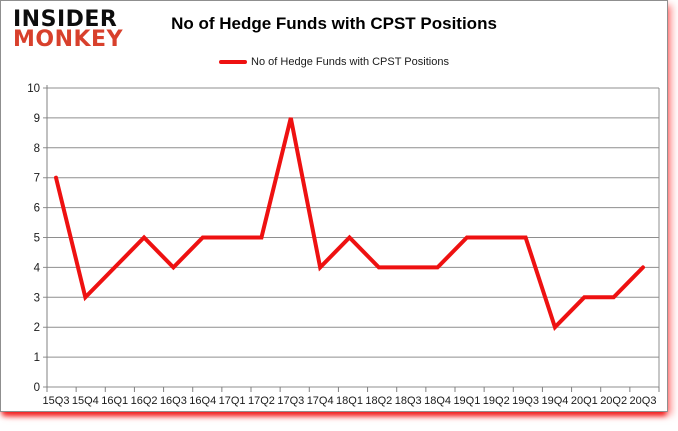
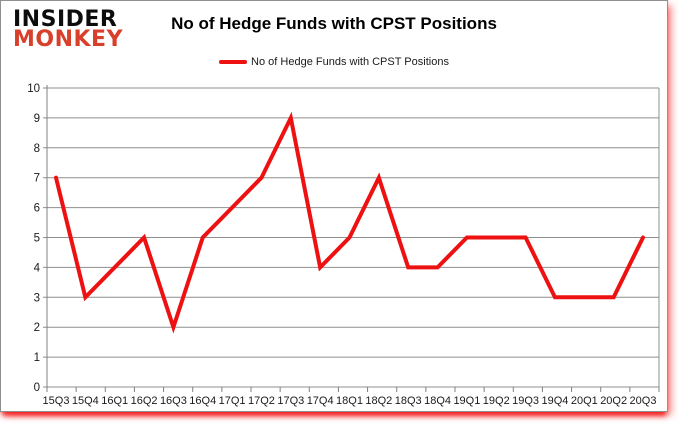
16Q3: 4 -> 2
17Q1: 5 -> 6
17Q2: 5 -> 7
18Q2: 4 -> 7
19Q4: 2 -> 3
20Q3: 4 -> 5
